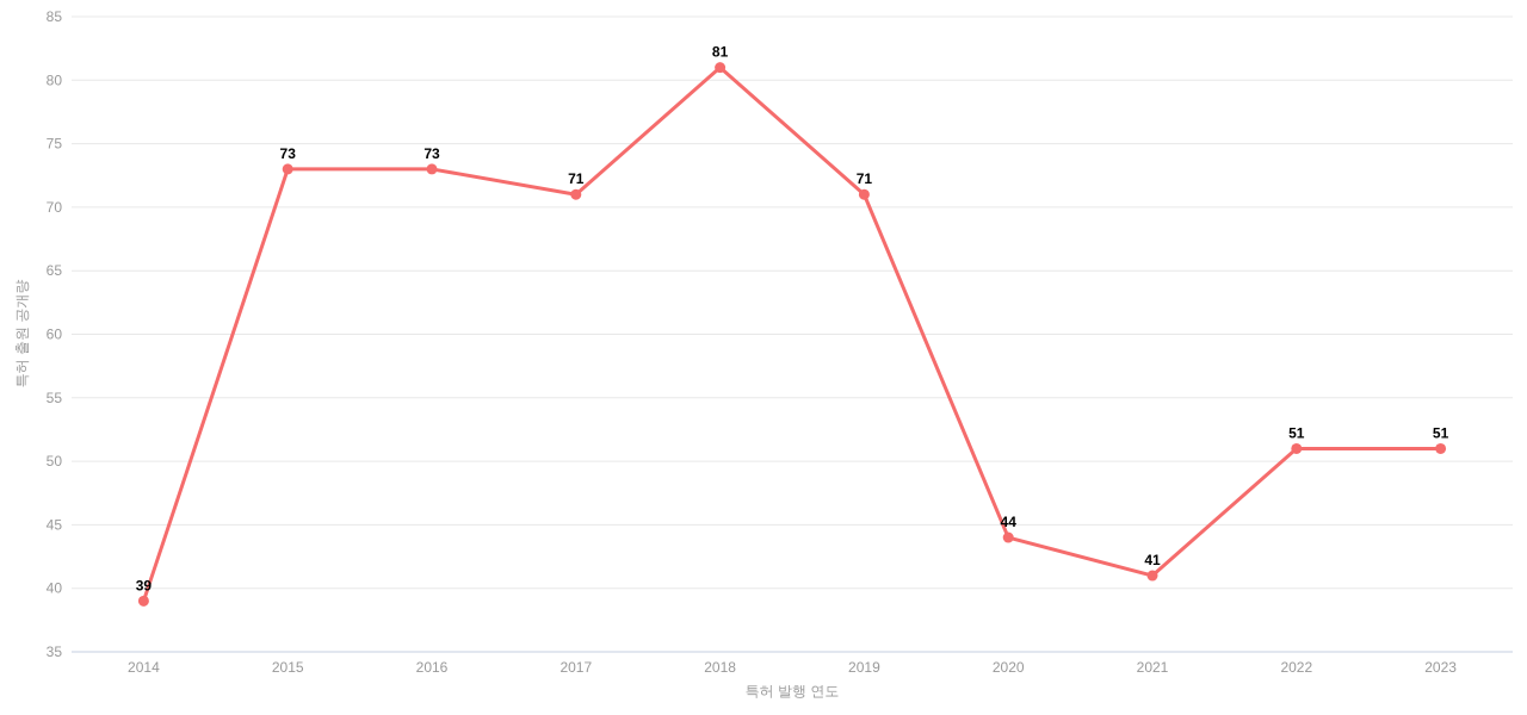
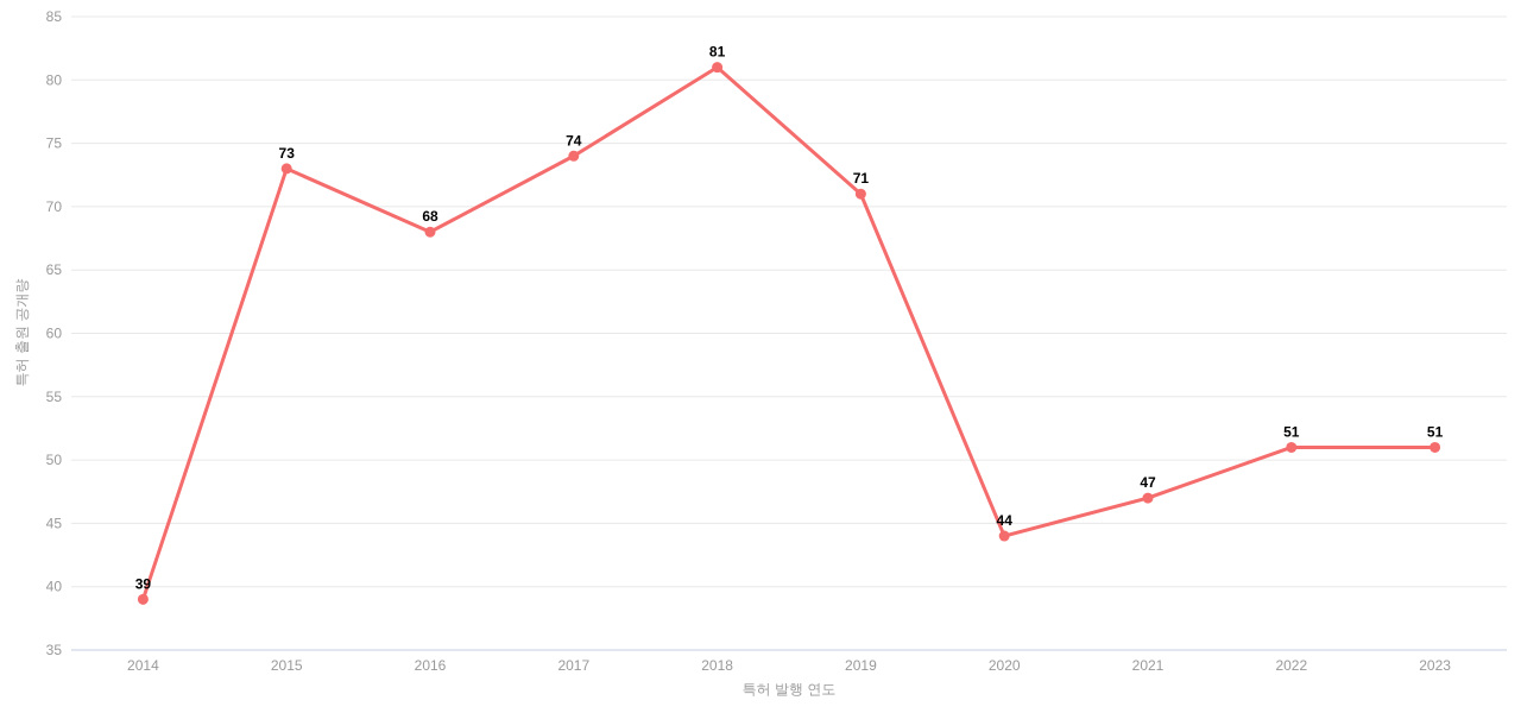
2016: 73 -> 68
2017: 71 -> 74
2021: 41 -> 47
